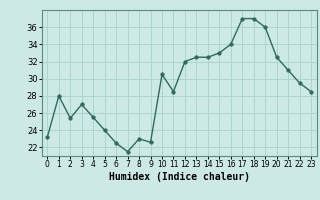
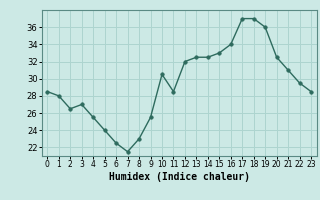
0: 23.2 -> 28.5
2: 25.4 -> 26.5
9: 22.6 -> 25.5
